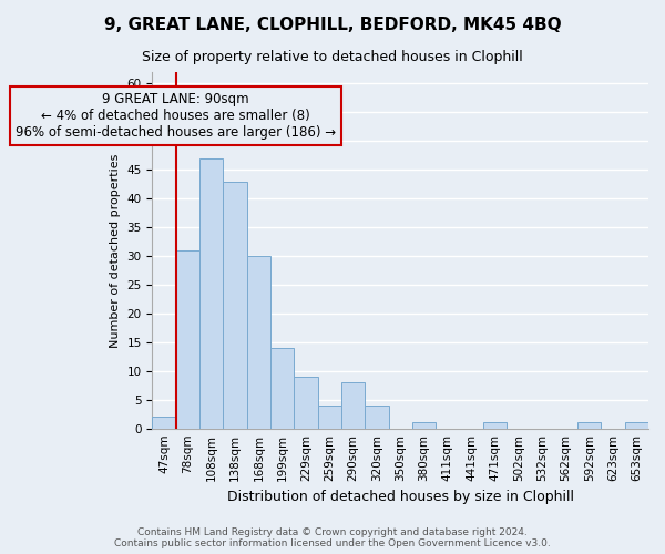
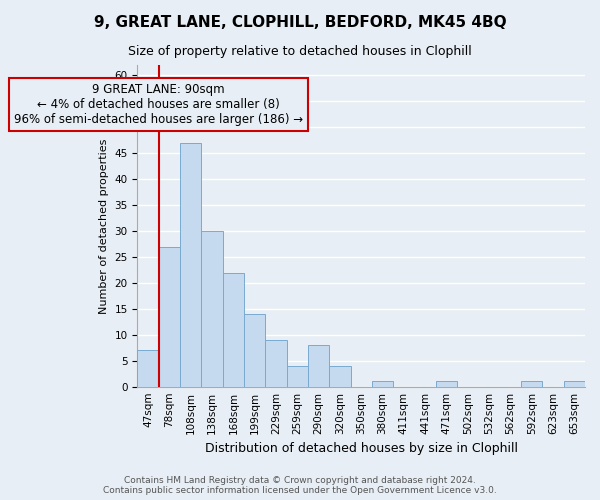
47sqm: 2 -> 7
78sqm: 31 -> 27
138sqm: 43 -> 30
168sqm: 30 -> 22
